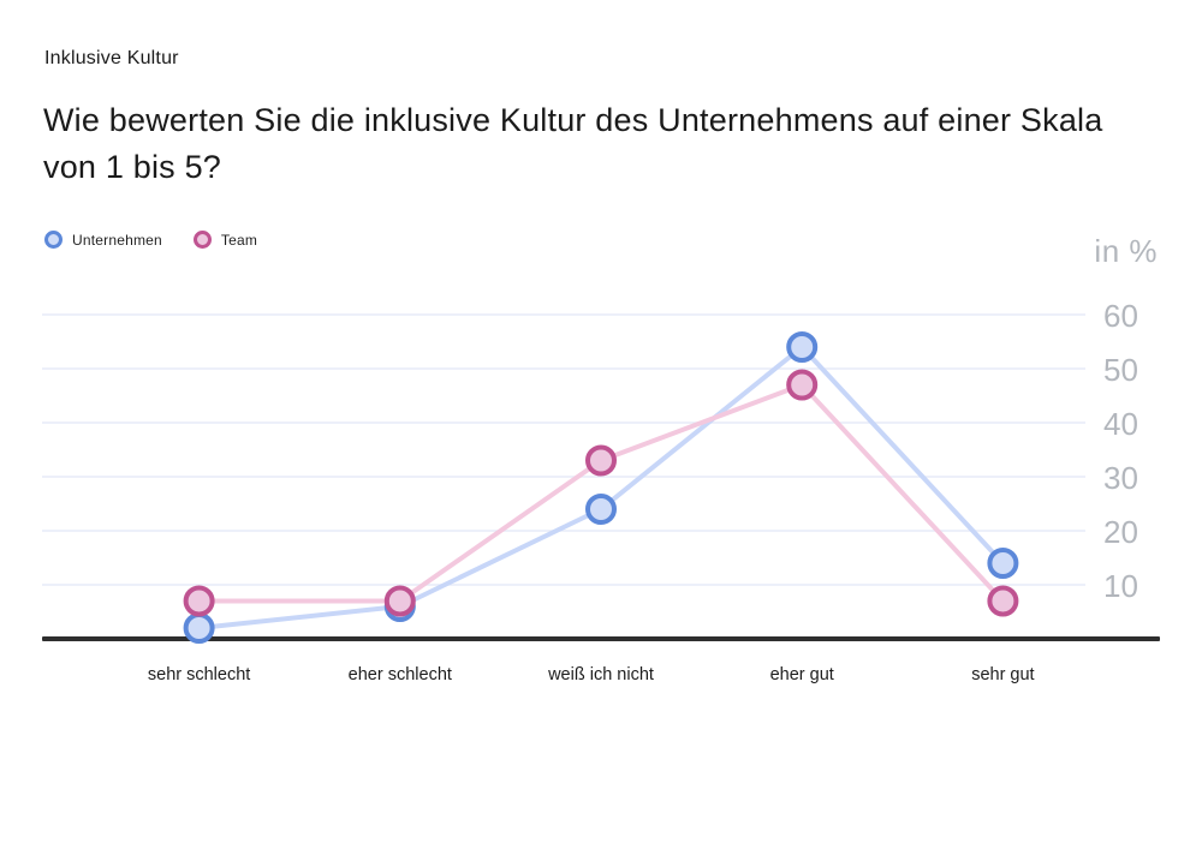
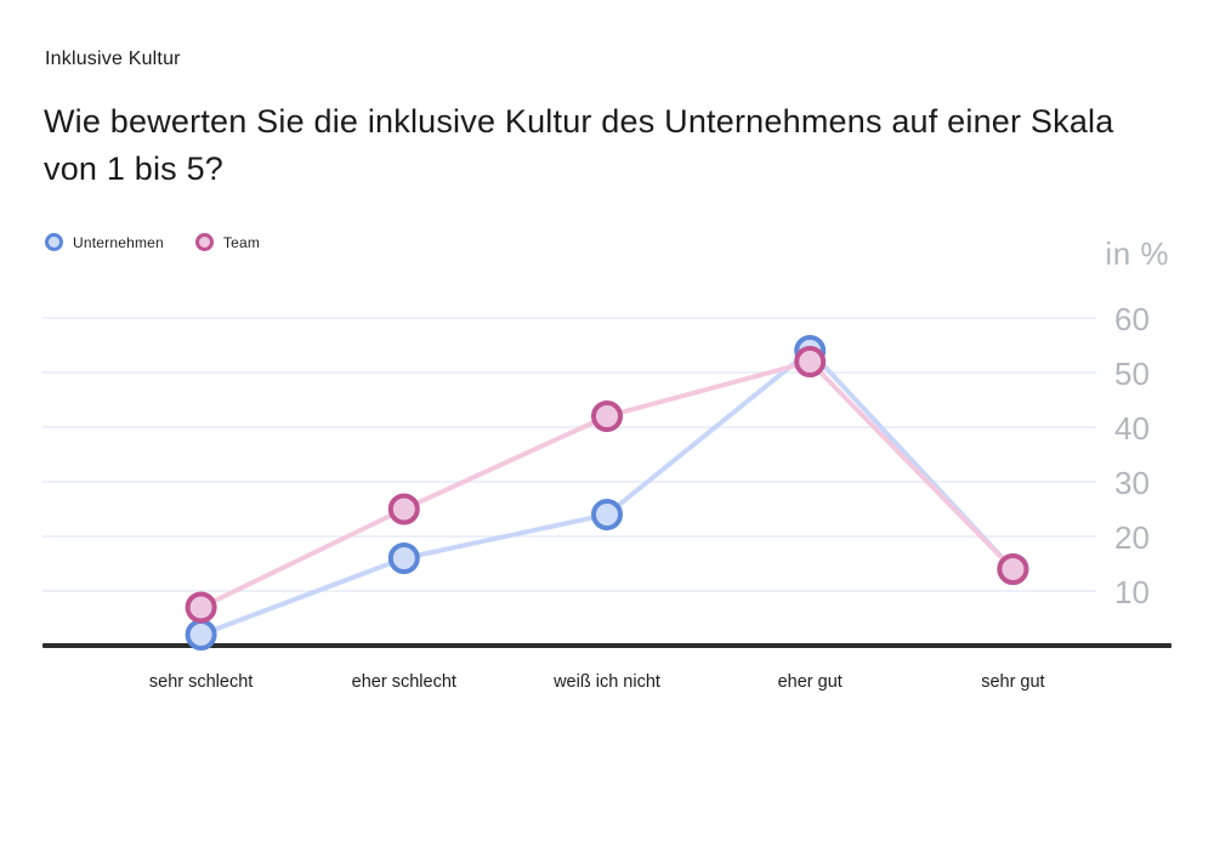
Unternehmen/eher schlecht: 6 -> 16
Team/eher schlecht: 7 -> 25
Team/weiß ich nicht: 33 -> 42
Team/eher gut: 47 -> 52
Team/sehr gut: 7 -> 14
